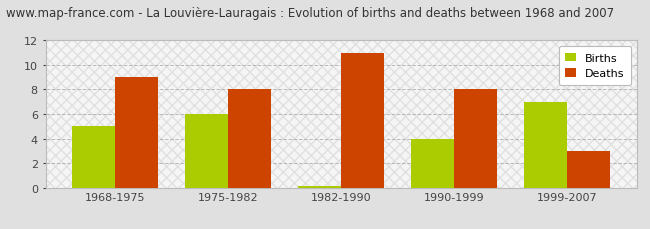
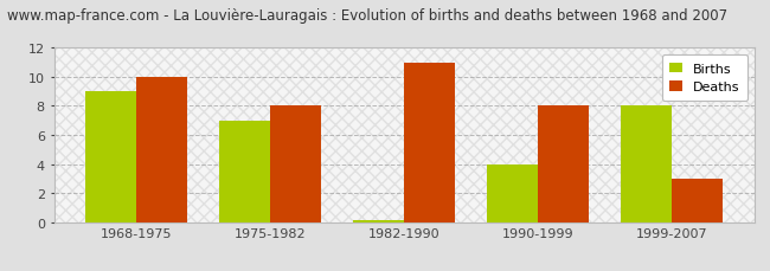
Births/1968-1975: 5.0 -> 9.0
Deaths/1968-1975: 9 -> 10
Births/1975-1982: 6.0 -> 7.0
Births/1999-2007: 7.0 -> 8.0
